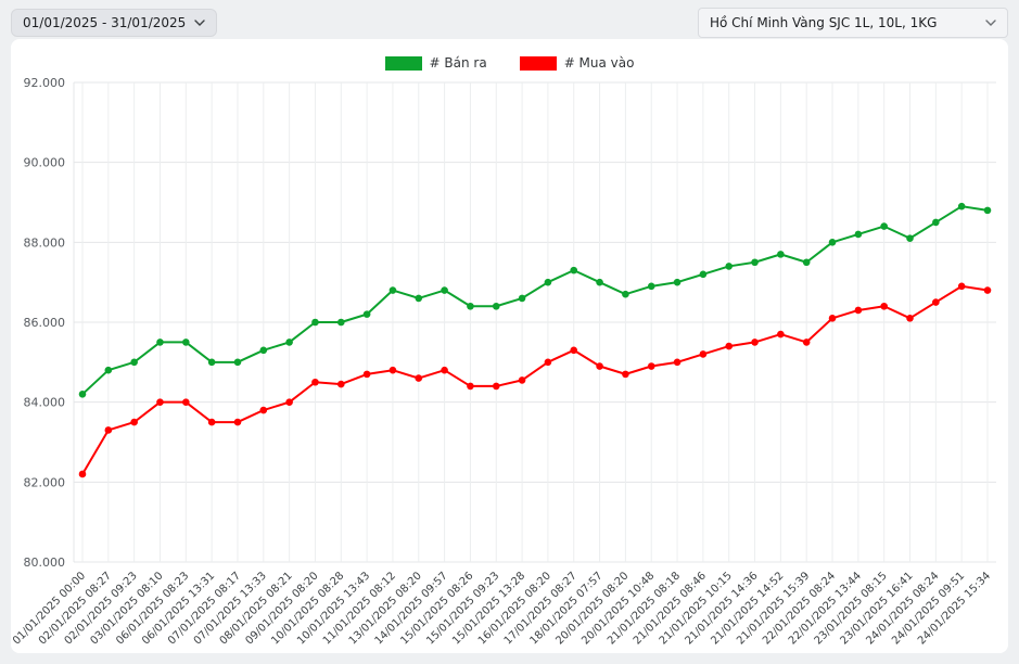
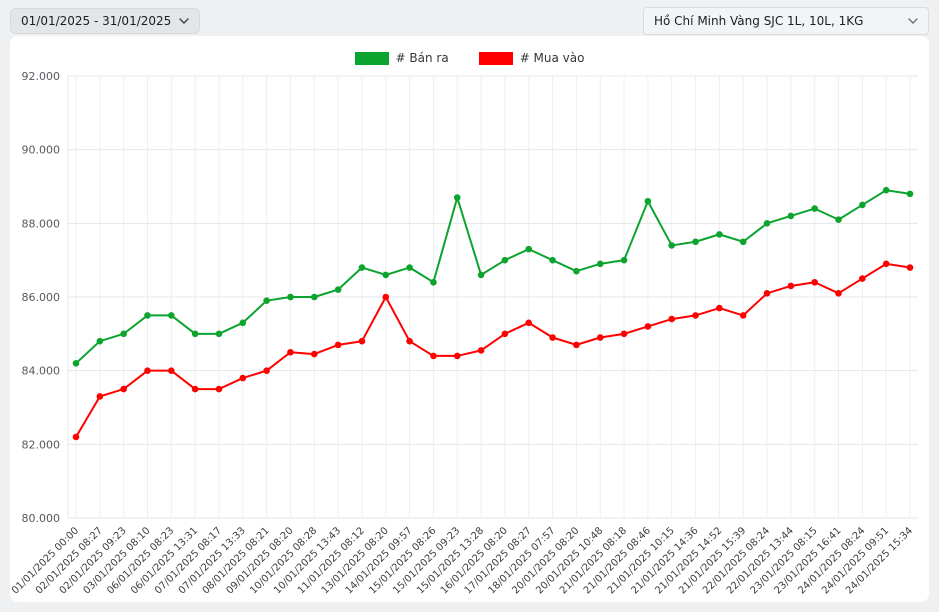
# Bán ra/08/01/2025 08:21: 85500 -> 85900
# Mua vào/13/01/2025 08:20: 84600 -> 86000
# Bán ra/15/01/2025 09:23: 86400 -> 88700
# Bán ra/21/01/2025 08:46: 87200 -> 88600
